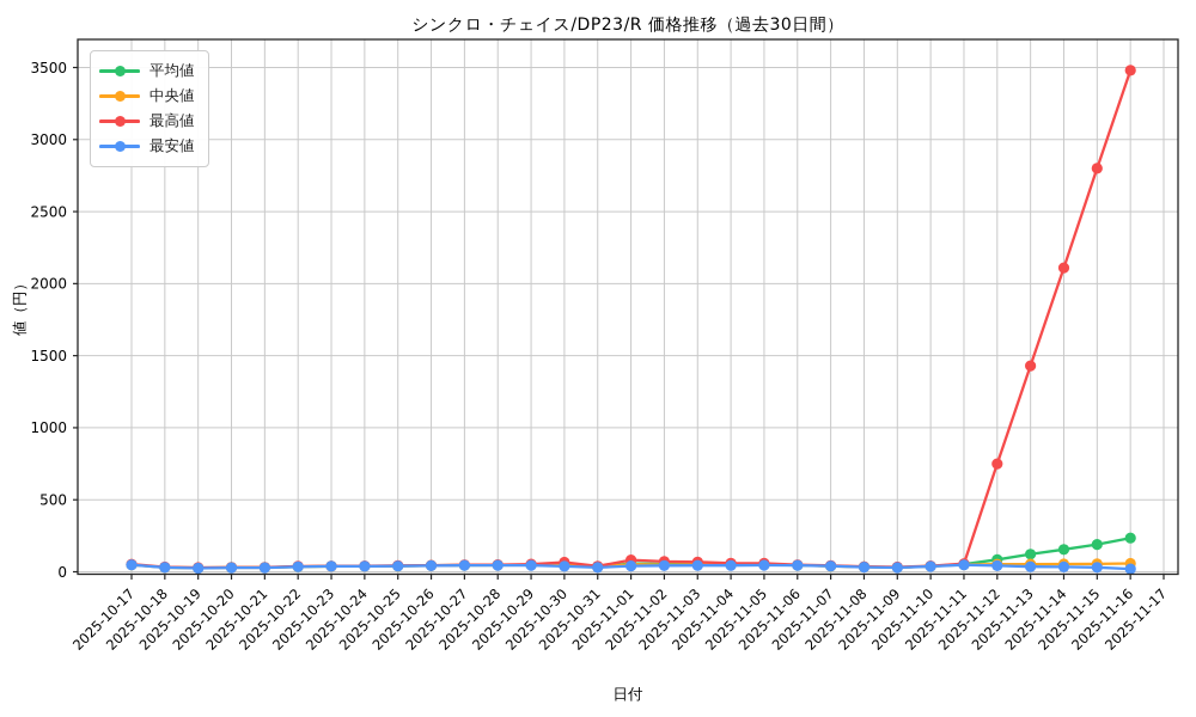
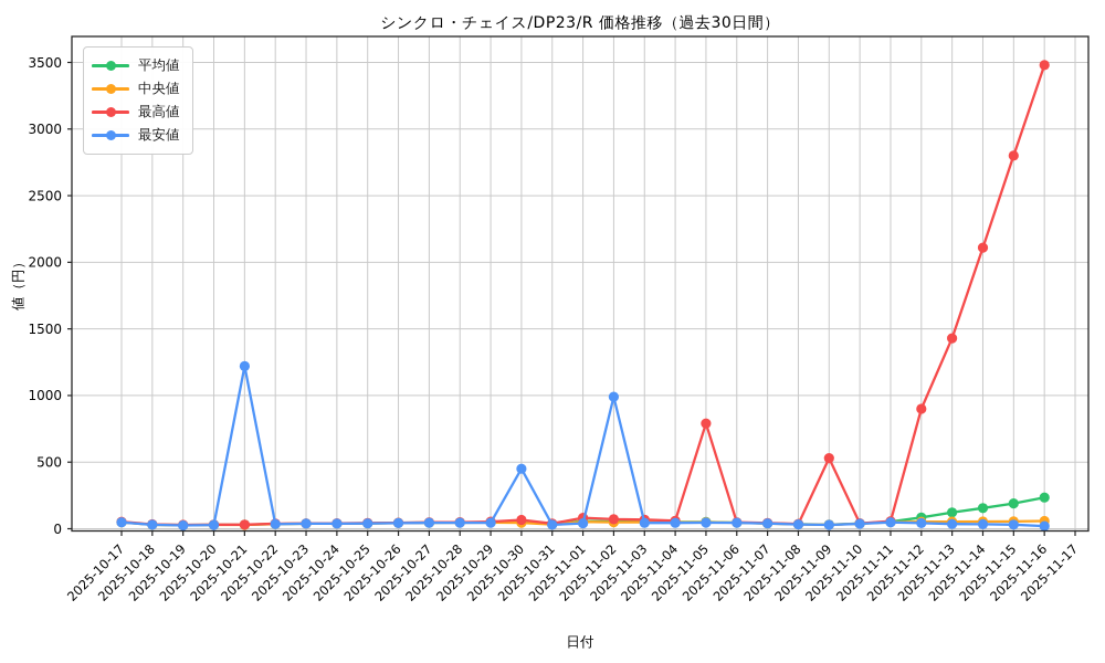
最安値/2025-10-21: 30 -> 1220
最安値/2025-10-30: 40 -> 450
最安値/2025-11-02: 40 -> 990
最高値/2025-11-05: 60 -> 790
最高値/2025-11-09: 30 -> 530
最高値/2025-11-12: 750 -> 900
